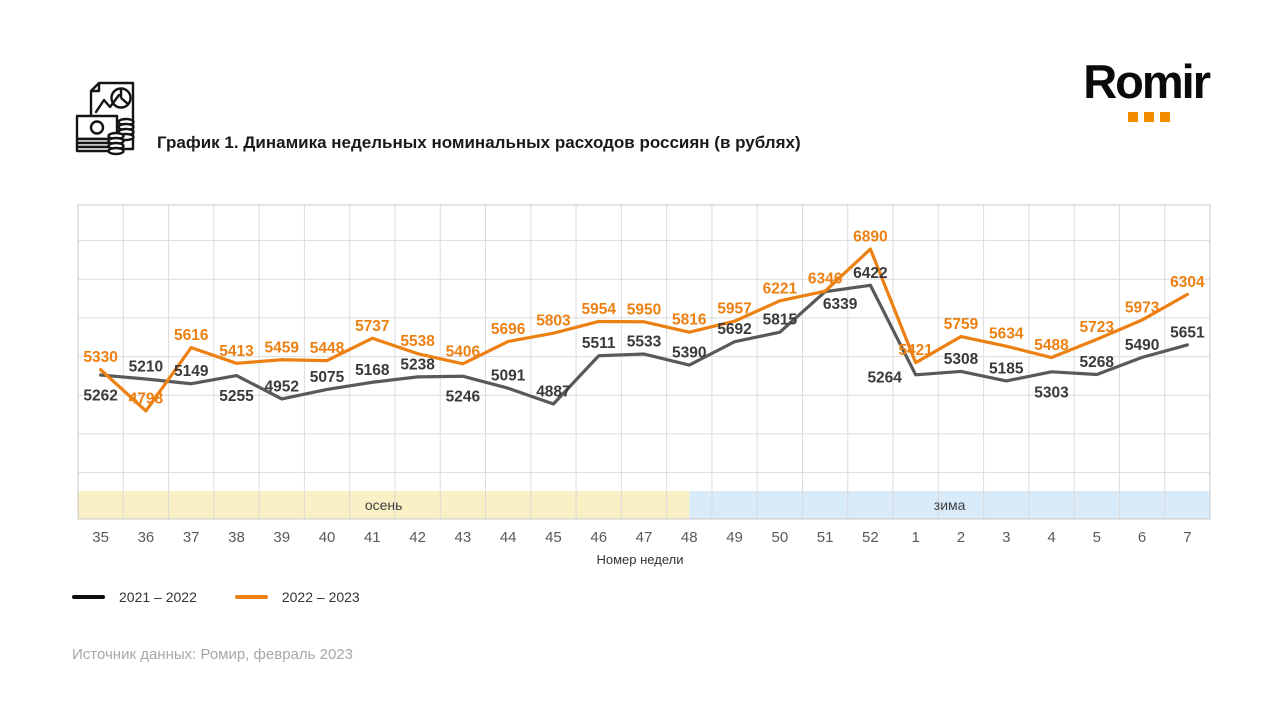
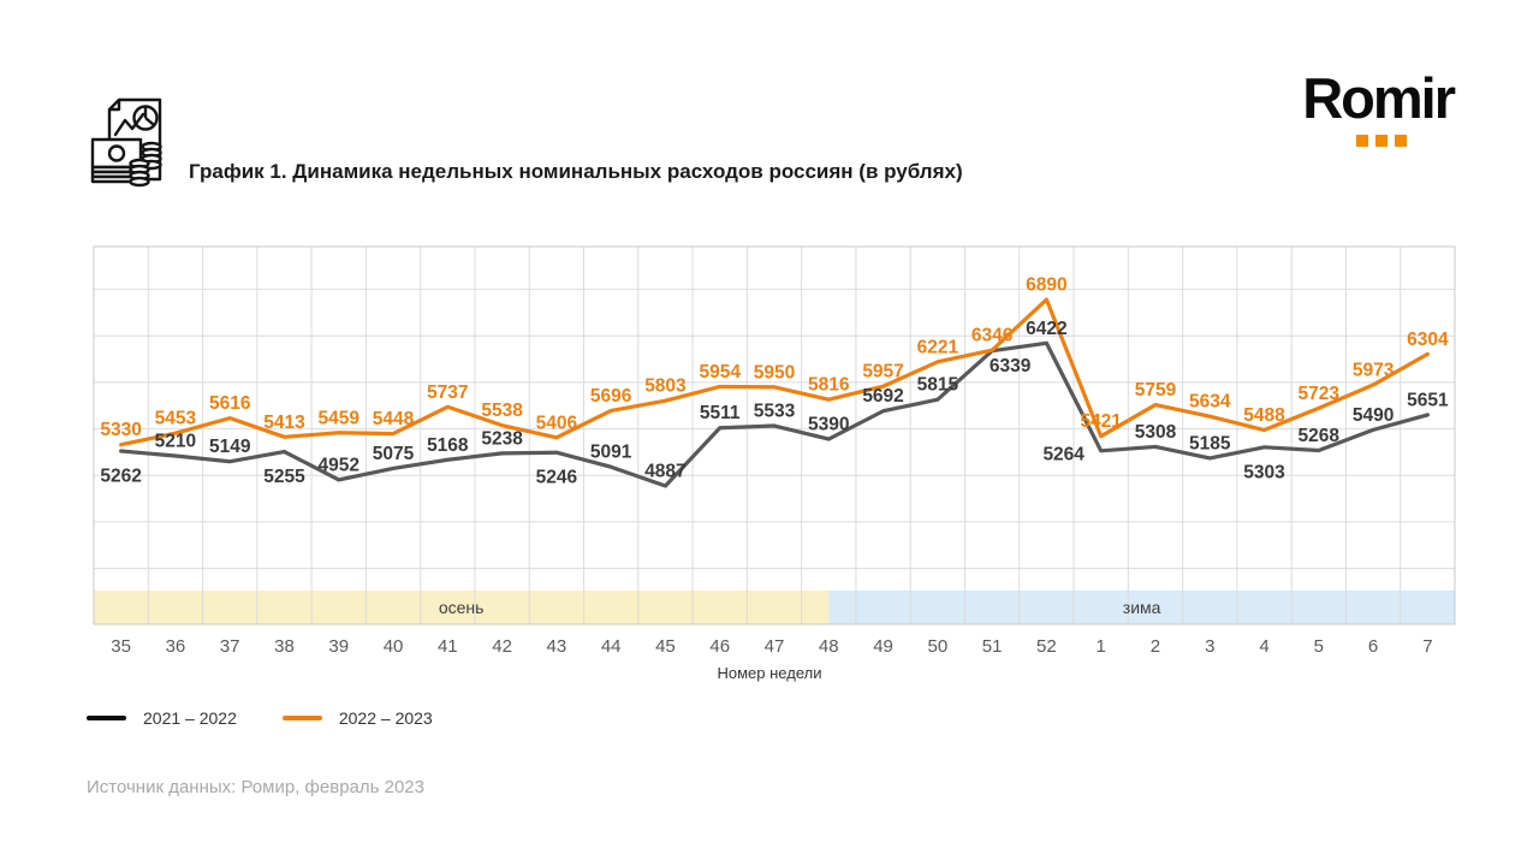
2022 – 2023/36: 4798 -> 5453
